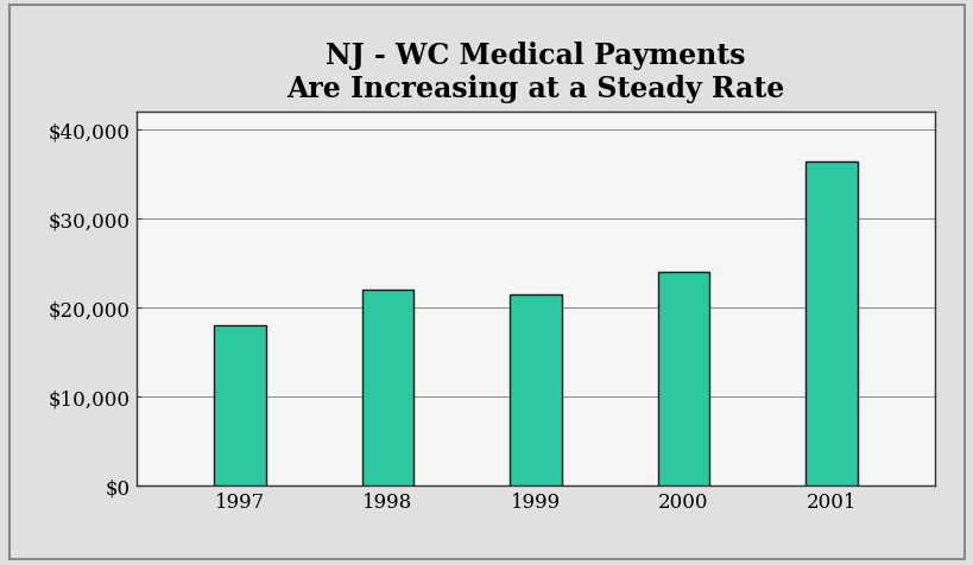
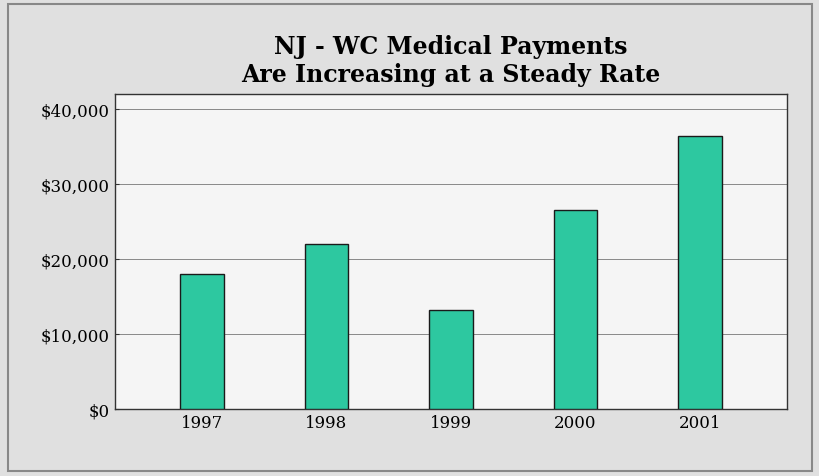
1999: $21,500 -> $13,200
2000: $24,000 -> $26,600
